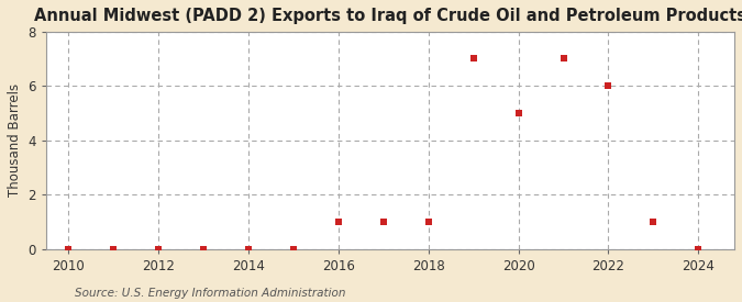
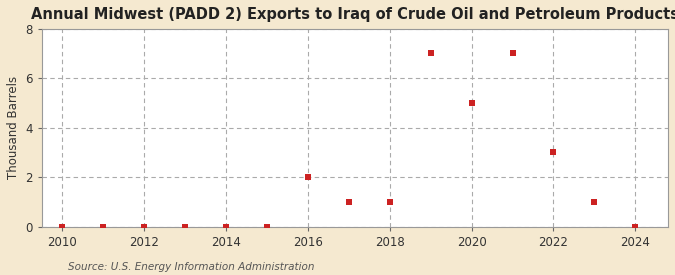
2016: 1 -> 2
2022: 6 -> 3
